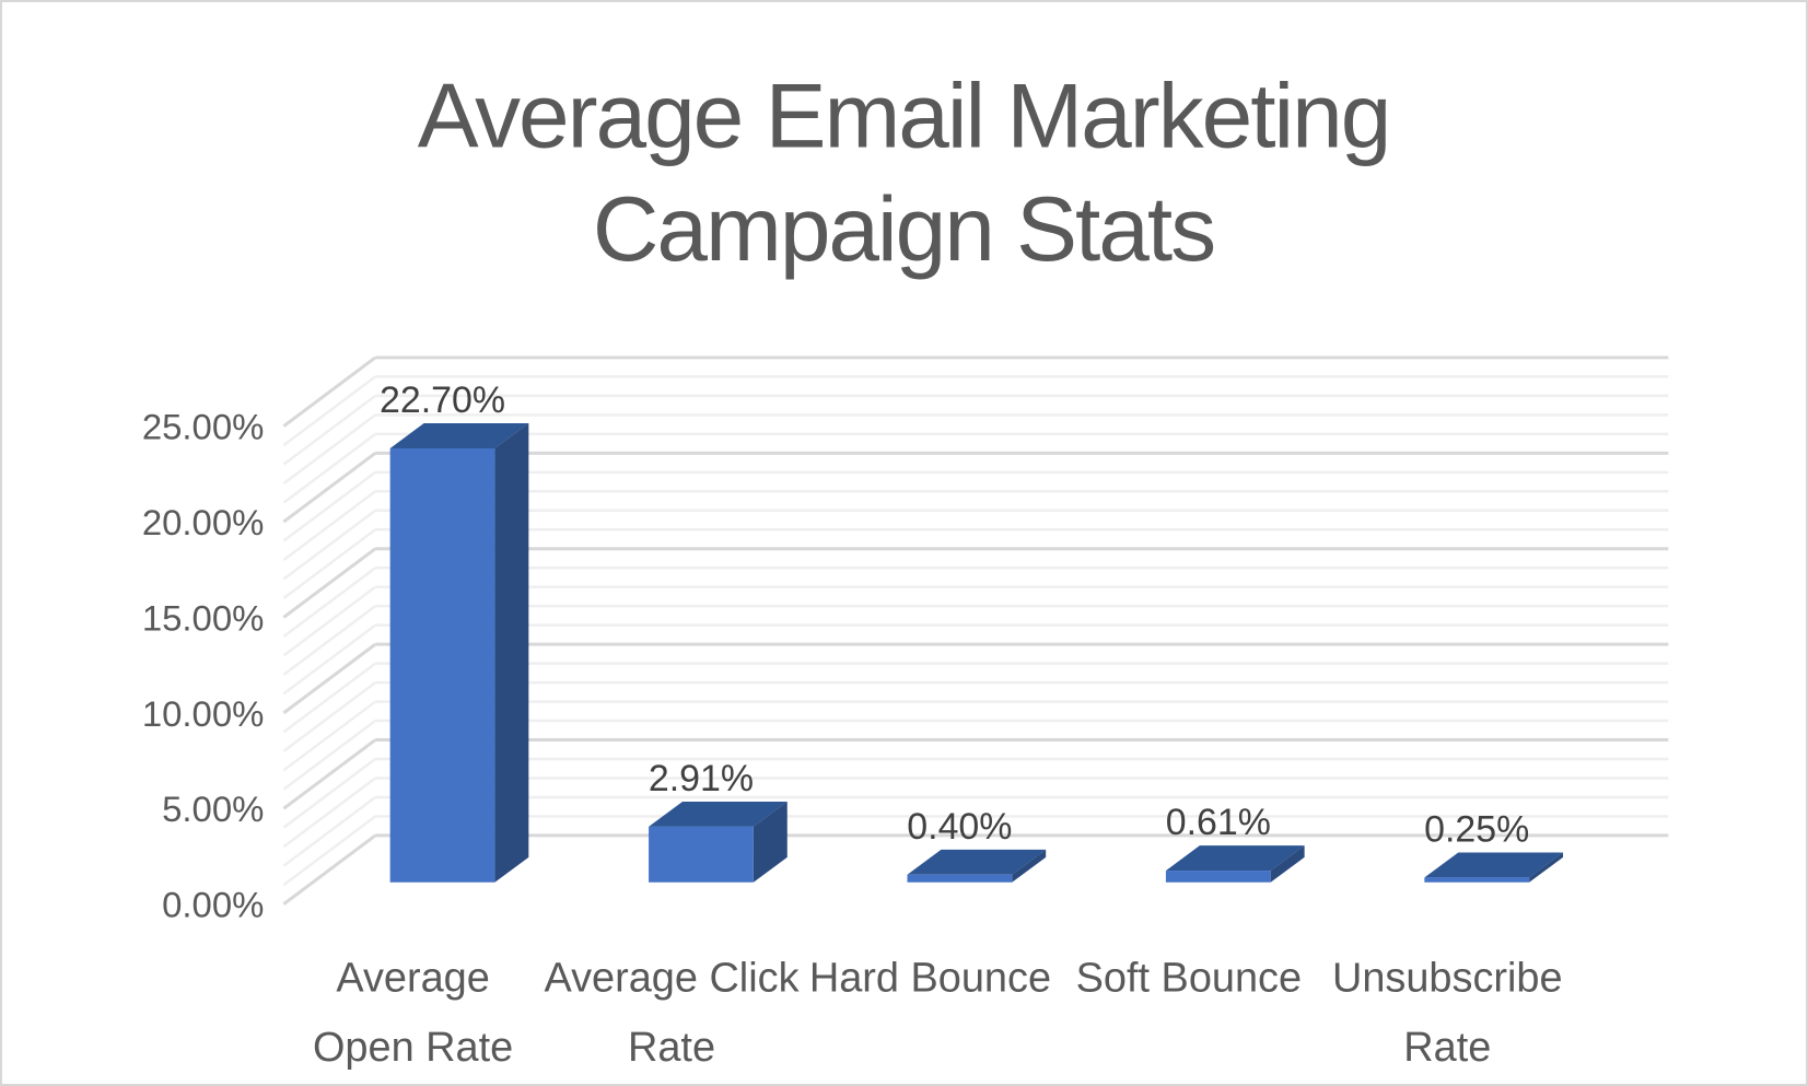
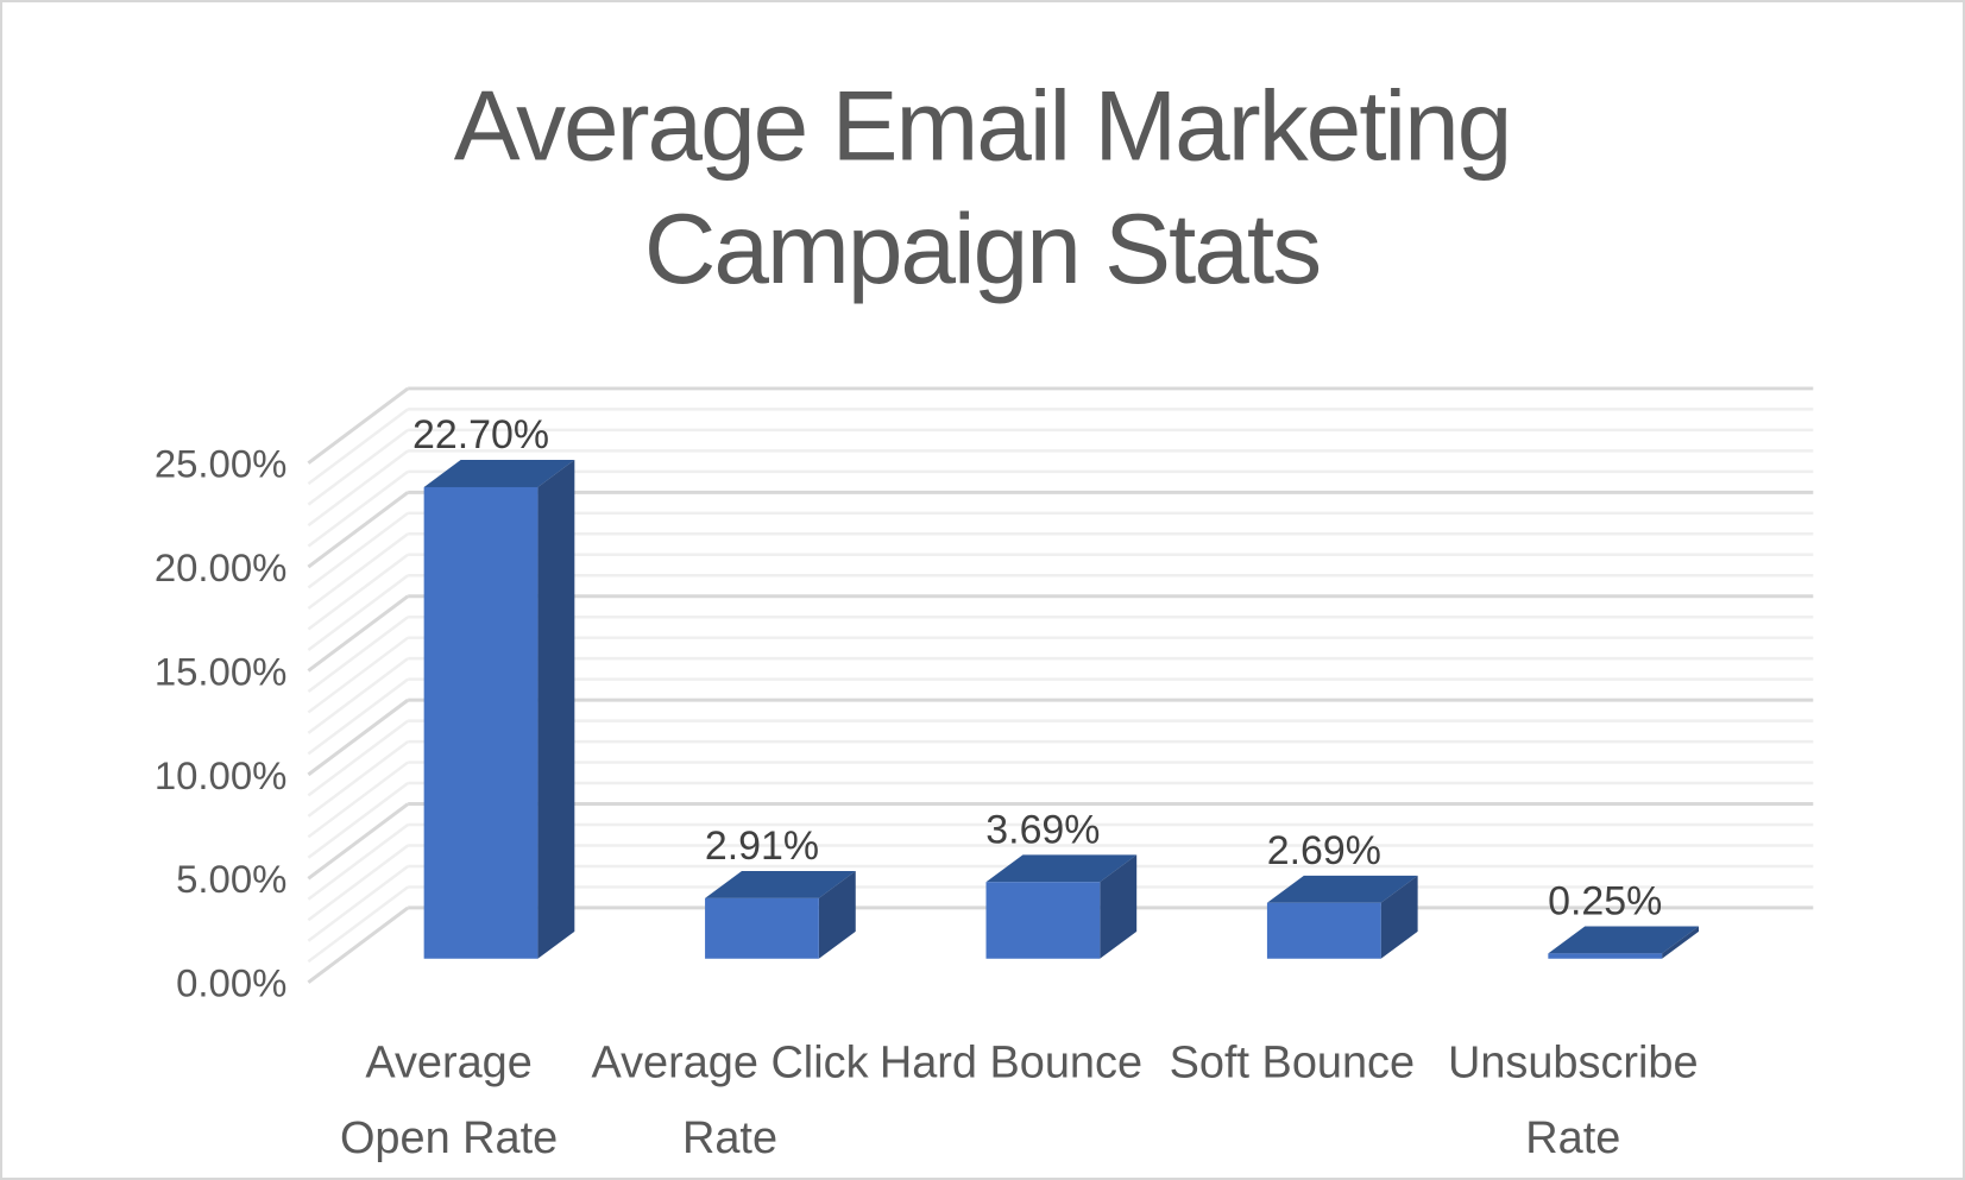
Hard Bounce: 0.40% -> 3.69%
Soft Bounce: 0.61% -> 2.69%
